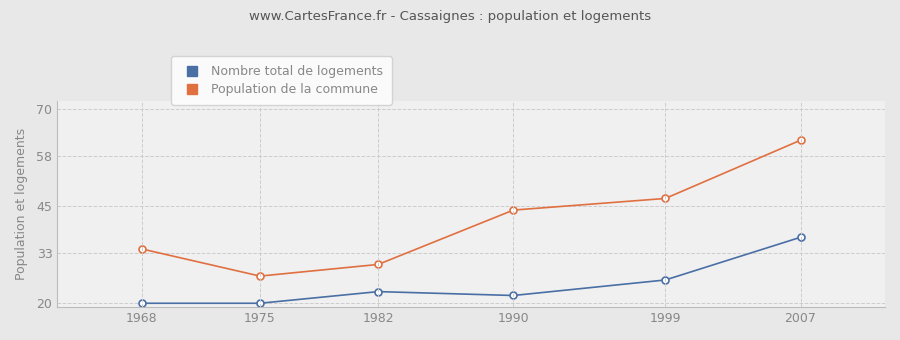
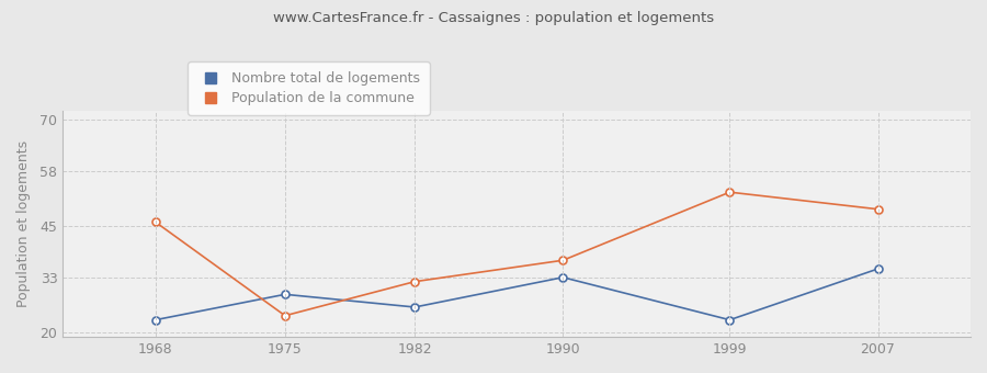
Nombre total de logements/1968: 20 -> 23
Population de la commune/1968: 34 -> 46
Nombre total de logements/1975: 20 -> 29
Population de la commune/1975: 27 -> 24
Nombre total de logements/1982: 23 -> 26
Population de la commune/1982: 30 -> 32
Nombre total de logements/1990: 22 -> 33
Population de la commune/1990: 44 -> 37
Nombre total de logements/1999: 26 -> 23
Population de la commune/1999: 47 -> 53
Nombre total de logements/2007: 37 -> 35
Population de la commune/2007: 62 -> 49
